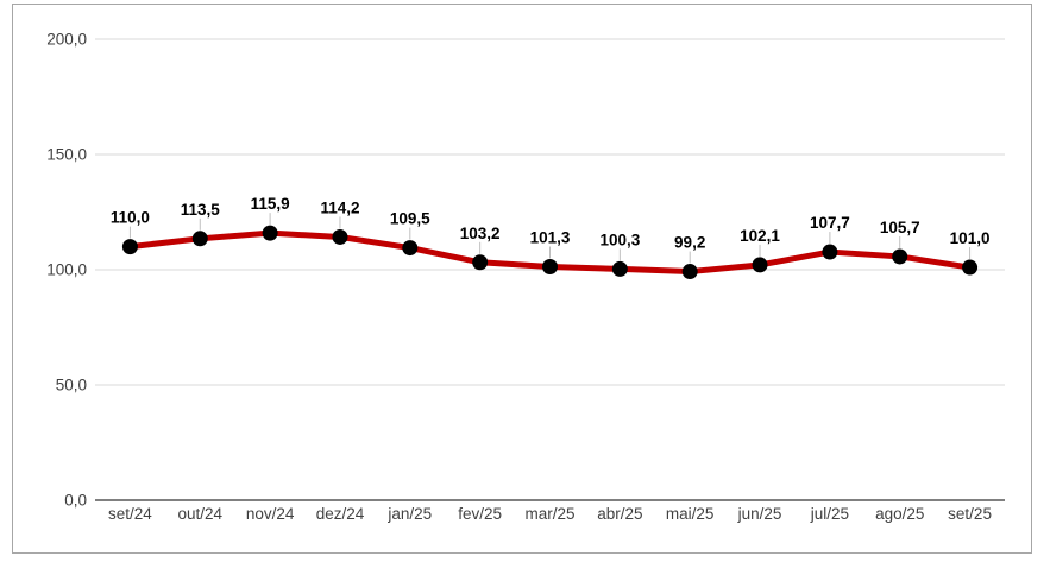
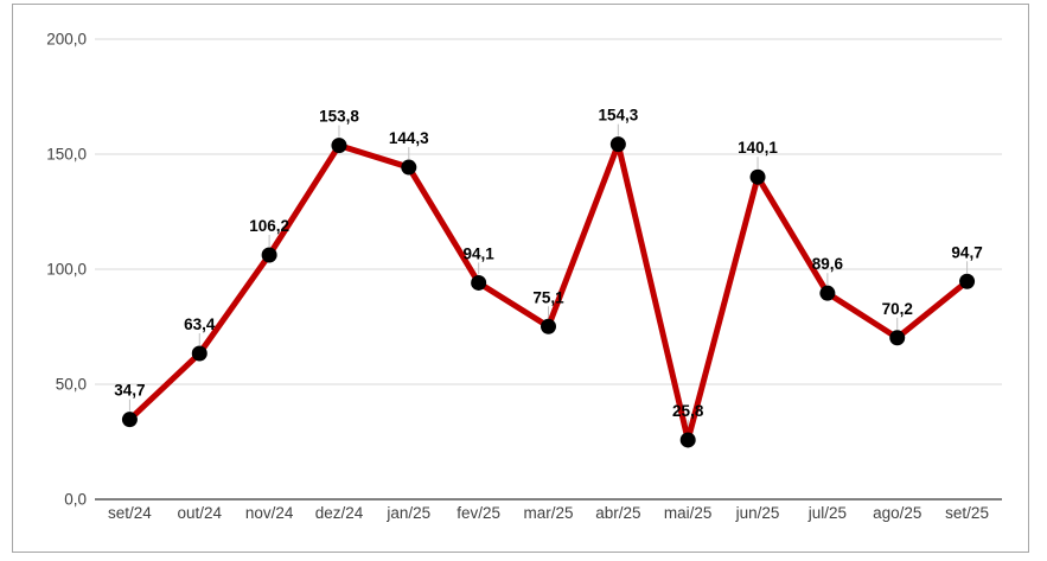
set/24: 110,0 -> 34,7
out/24: 113,5 -> 63,4
nov/24: 115,9 -> 106,2
dez/24: 114,2 -> 153,8
jan/25: 109,5 -> 144,3
fev/25: 103,2 -> 94,1
mar/25: 101,3 -> 75,1
abr/25: 100,3 -> 154,3
mai/25: 99,2 -> 25,8
jun/25: 102,1 -> 140,1
jul/25: 107,7 -> 89,6
ago/25: 105,7 -> 70,2
set/25: 101,0 -> 94,7
